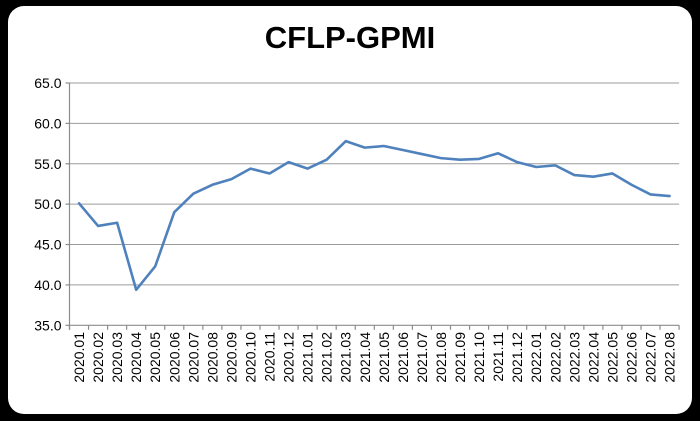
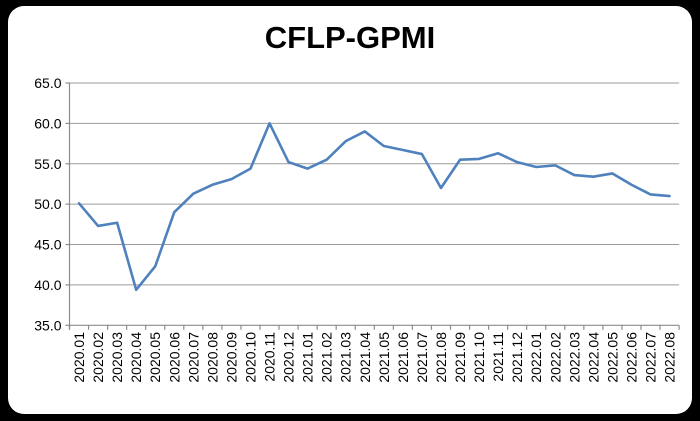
2020.11: 54 -> 60
2021.04: 57 -> 59
2021.08: 56 -> 52
